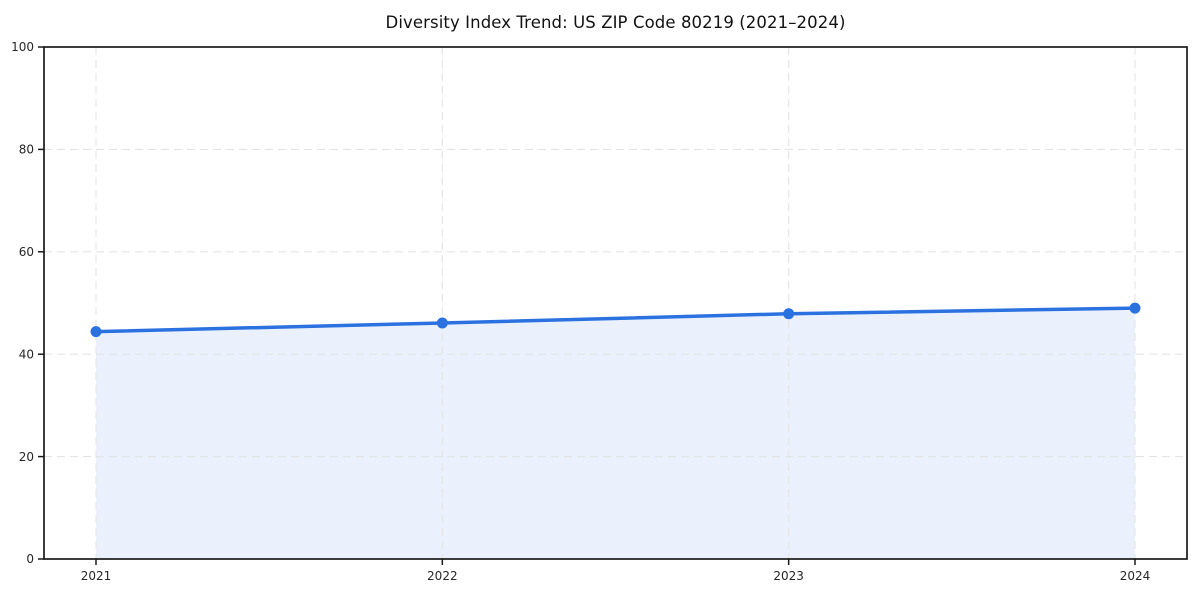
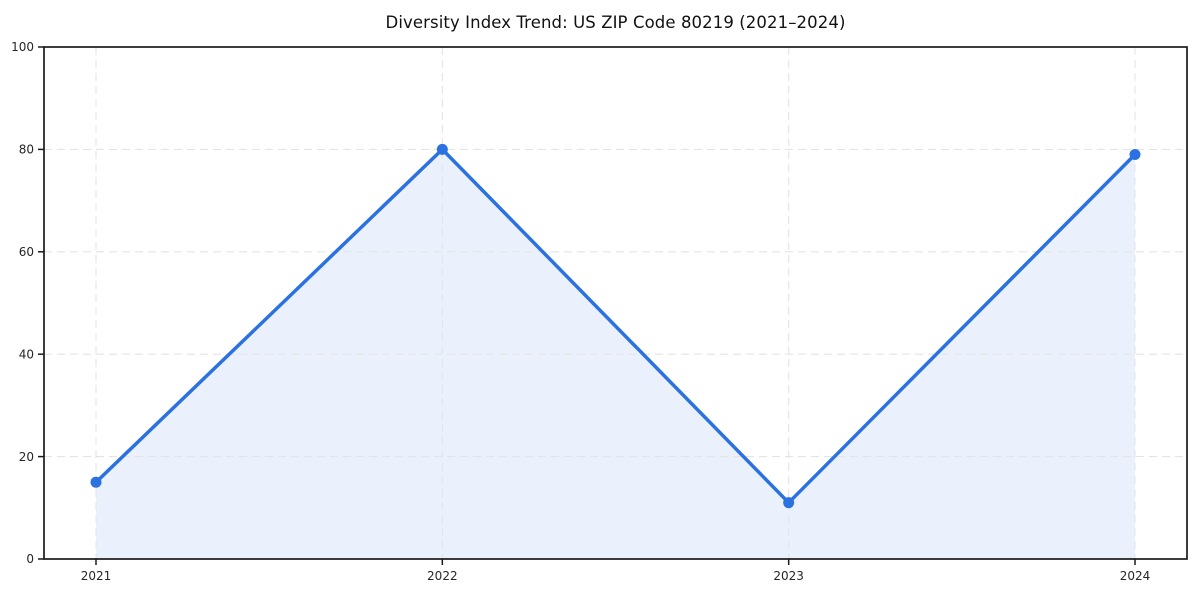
2021: 44 -> 15
2022: 46 -> 80
2023: 48 -> 11
2024: 49 -> 79
